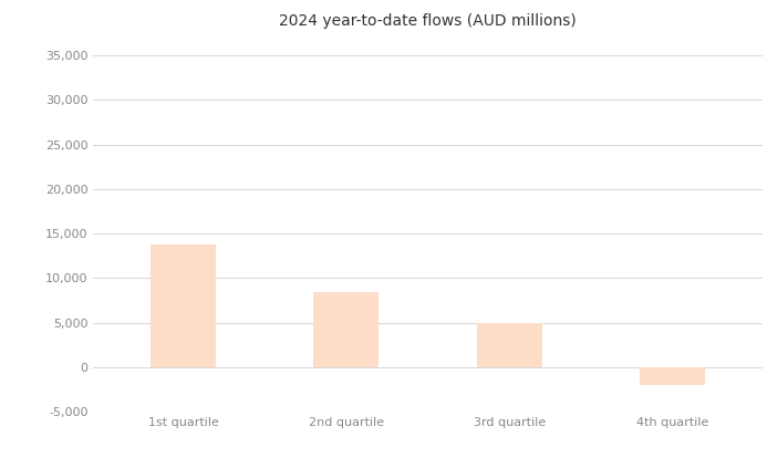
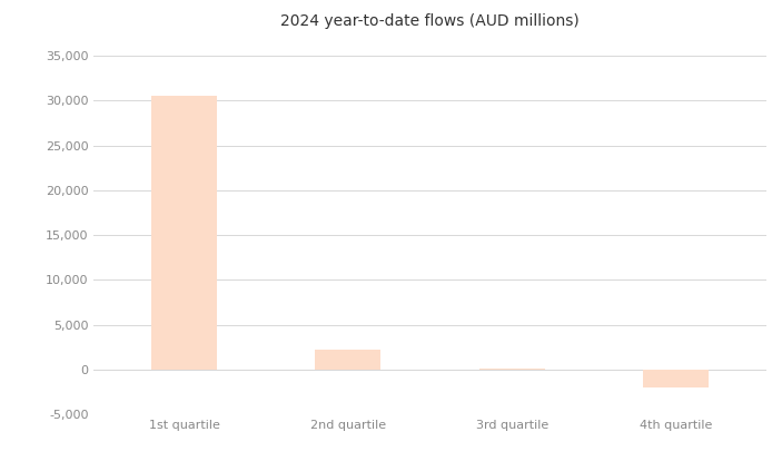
1st quartile: 13,800 -> 30,500
2nd quartile: 8,400 -> 2,200
3rd quartile: 5,000 -> 100
